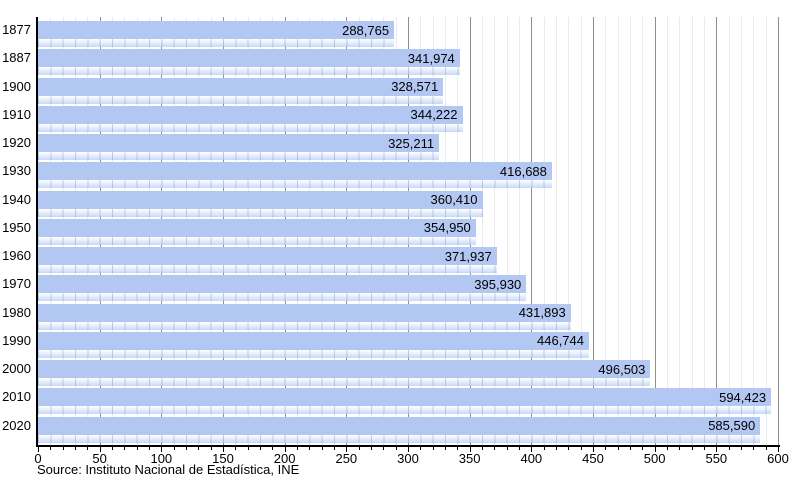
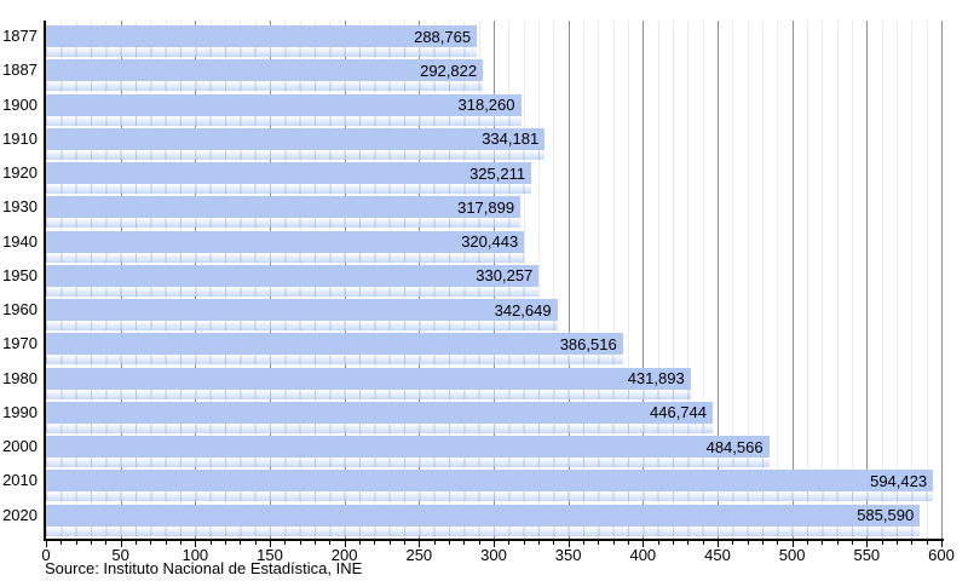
1887: 341,974 -> 292,822
1900: 328,571 -> 318,260
1910: 344,222 -> 334,181
1930: 416,688 -> 317,899
1940: 360,410 -> 320,443
1950: 354,950 -> 330,257
1960: 371,937 -> 342,649
1970: 395,930 -> 386,516
2000: 496,503 -> 484,566
